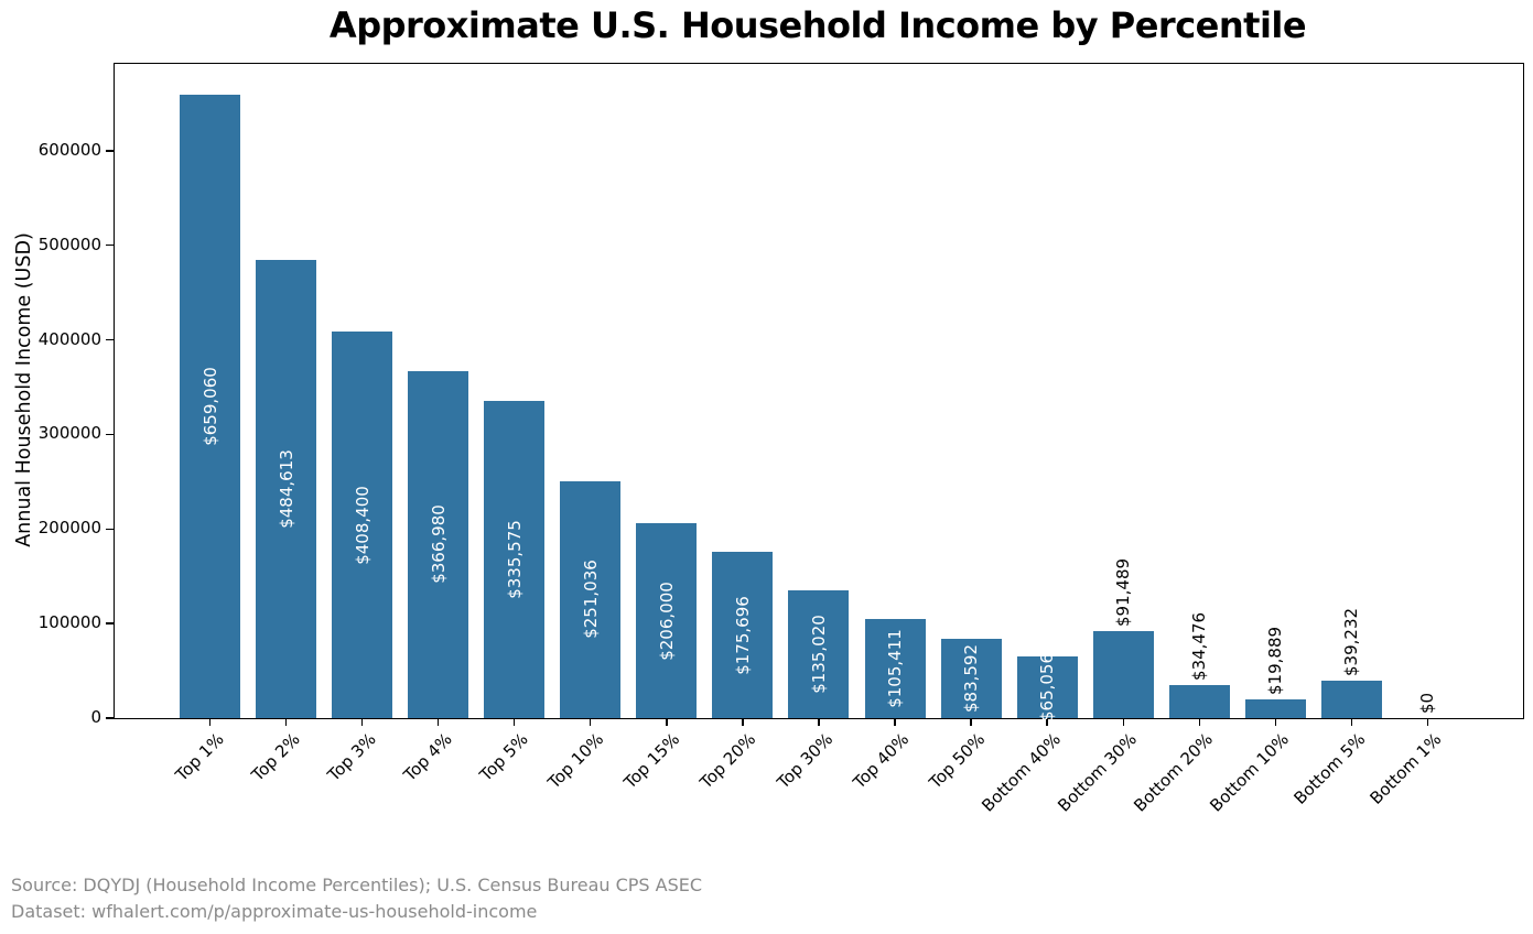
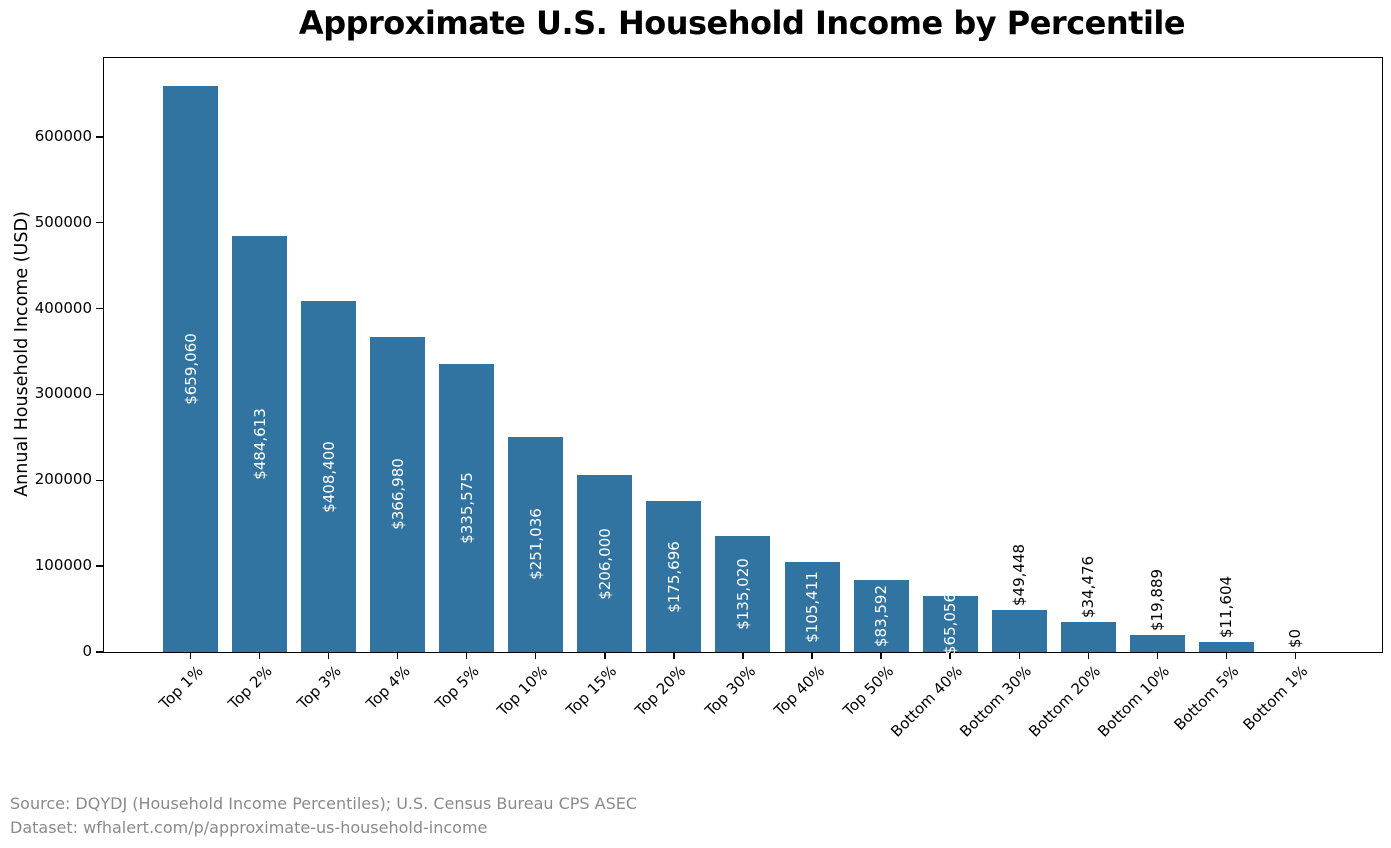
Bottom 30%: $91,489 -> $49,448
Bottom 5%: $39,232 -> $11,604
